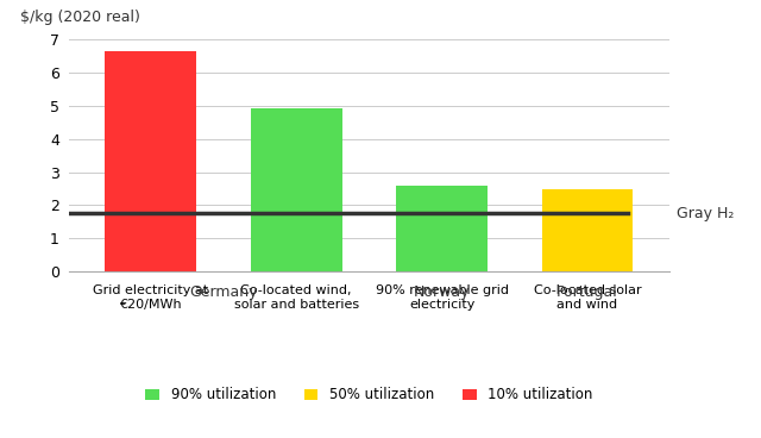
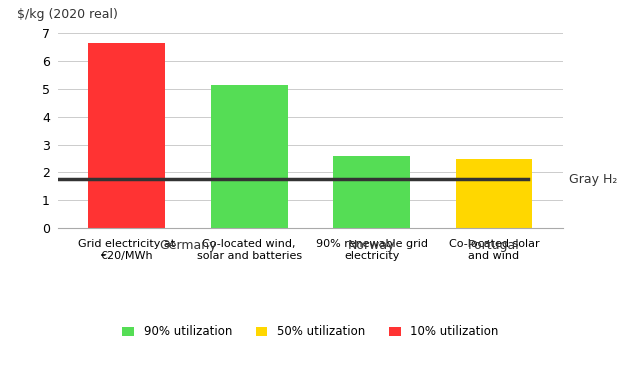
Co-located wind, solar and batteries: 4.93 -> 5.15
